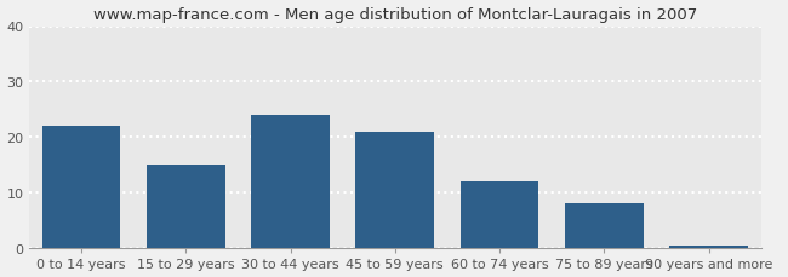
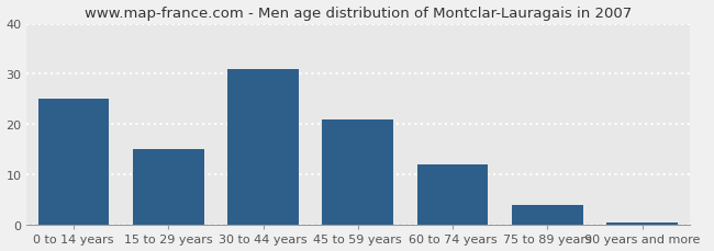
0 to 14 years: 22.0 -> 25.0
30 to 44 years: 24.0 -> 31.0
75 to 89 years: 8.0 -> 4.0
